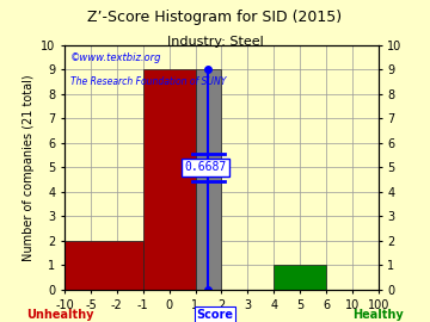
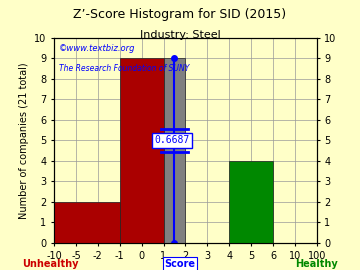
5: 1 -> 4
